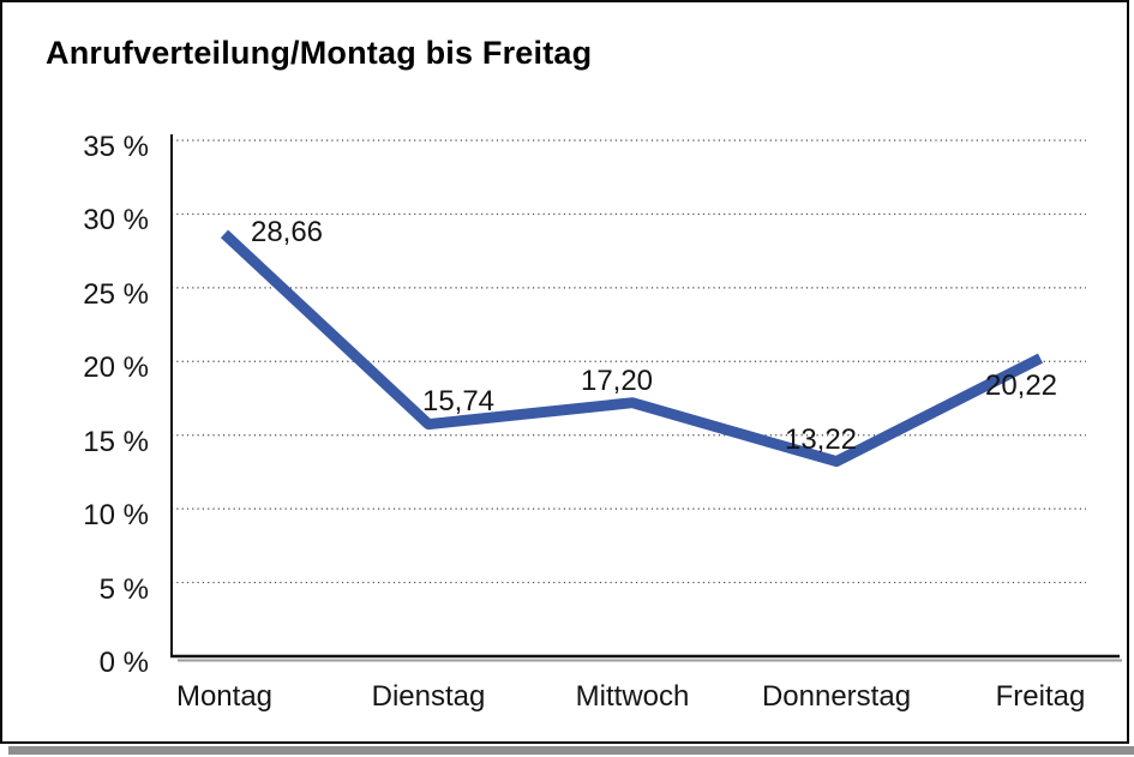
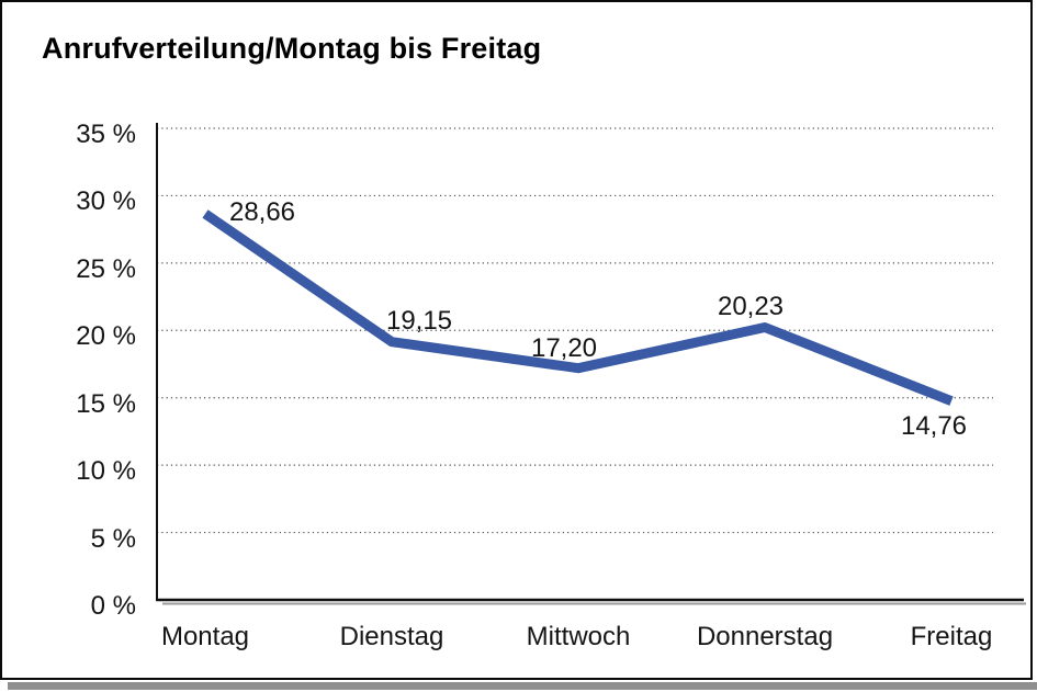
Dienstag: 15,74 -> 19,15
Donnerstag: 13,22 -> 20,23
Freitag: 20,22 -> 14,76
